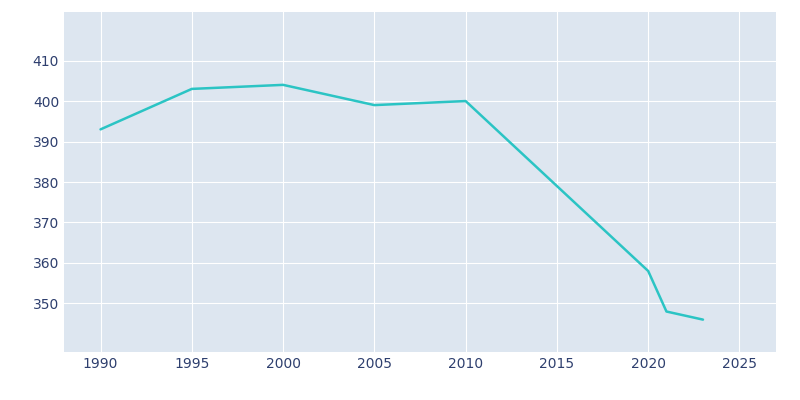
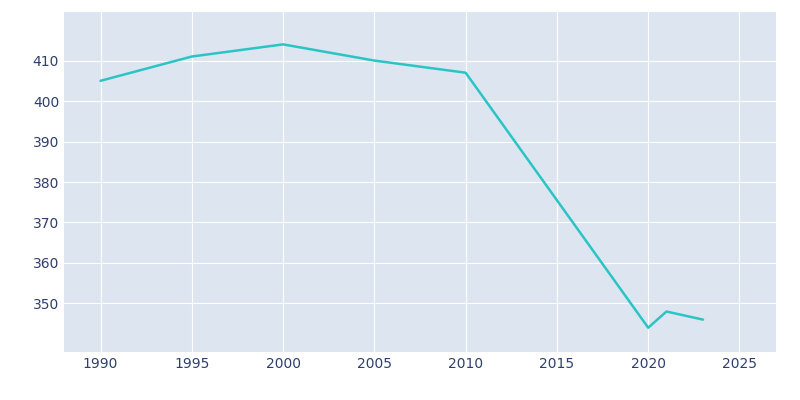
1990: 393 -> 405
1995: 403 -> 411
2000: 404 -> 414
2005: 399 -> 410
2010: 400 -> 407
2020: 358 -> 344
